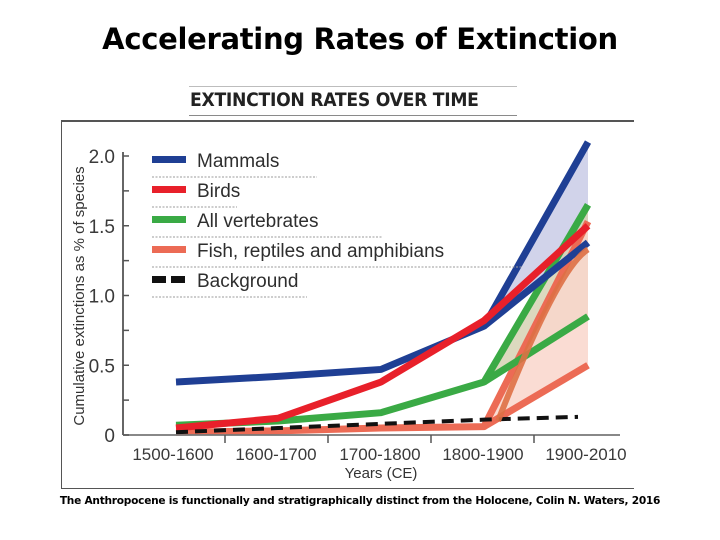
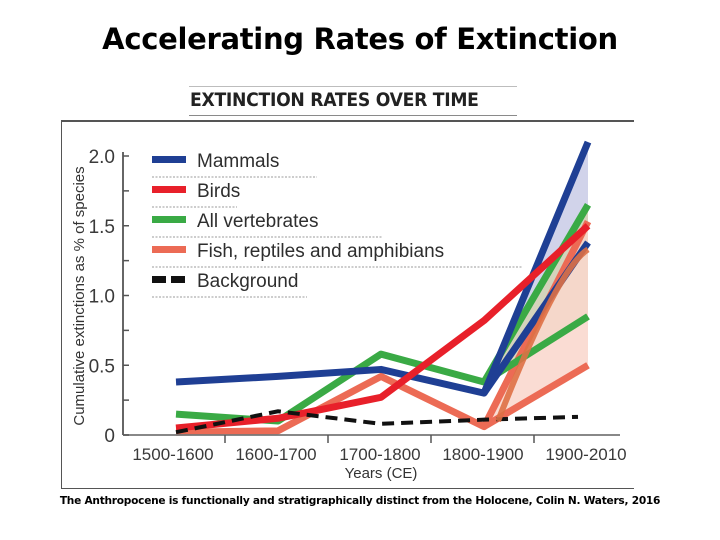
All vertebrates/1500-1600: 0.07 -> 0.15
Background/1600-1700: 0.05 -> 0.17
Birds/1700-1800: 0.38 -> 0.27
All vertebrates/1700-1800: 0.16 -> 0.58
Fish, reptiles and amphibians/1700-1800: 0.05 -> 0.42
Mammals/1800-1900: 0.78 -> 0.30
